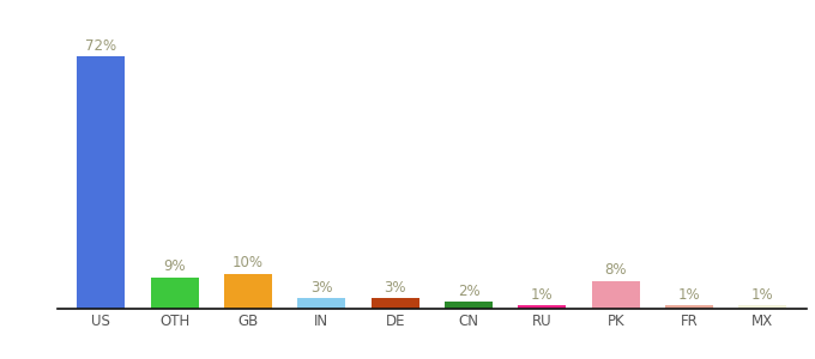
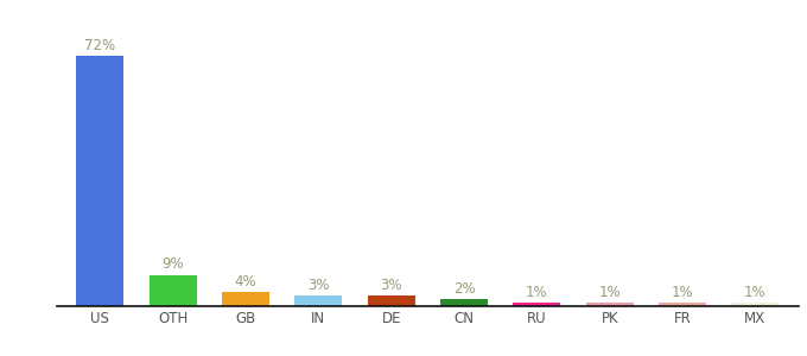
GB: 10% -> 4%
PK: 8% -> 1%
